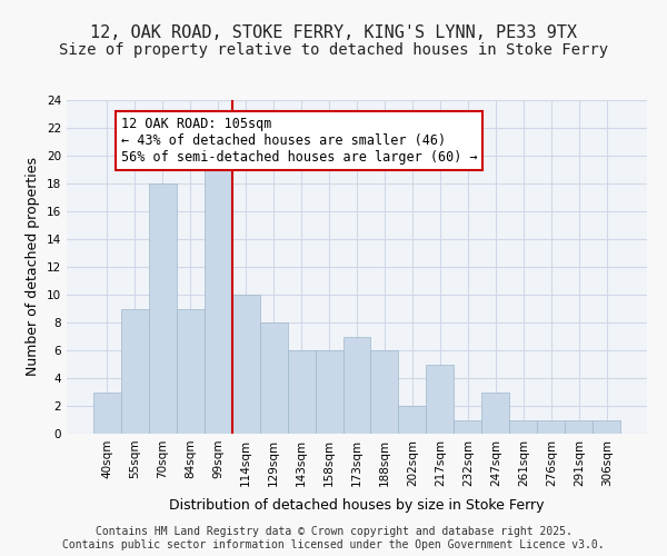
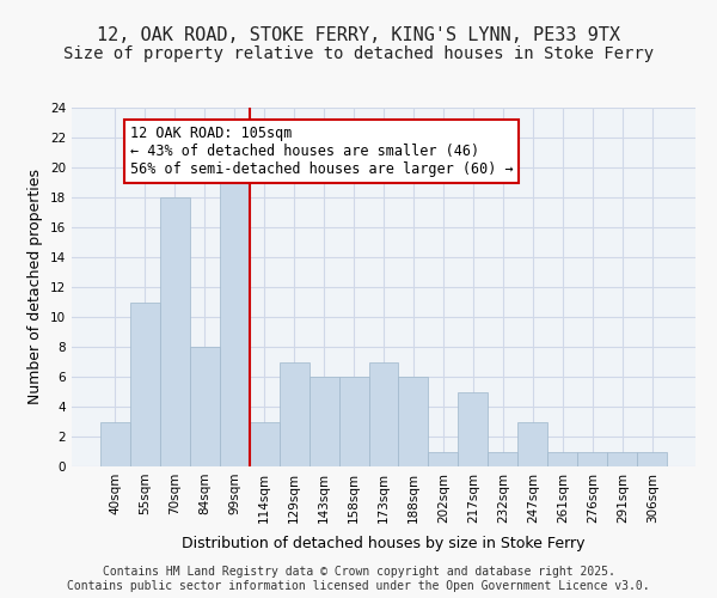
55sqm: 9 -> 11
84sqm: 9 -> 8
114sqm: 10 -> 3
129sqm: 8 -> 7
202sqm: 2 -> 1
